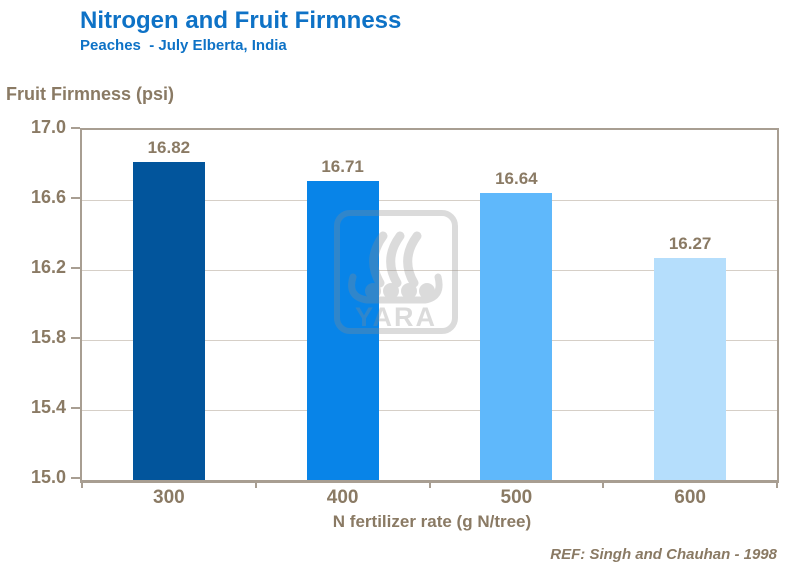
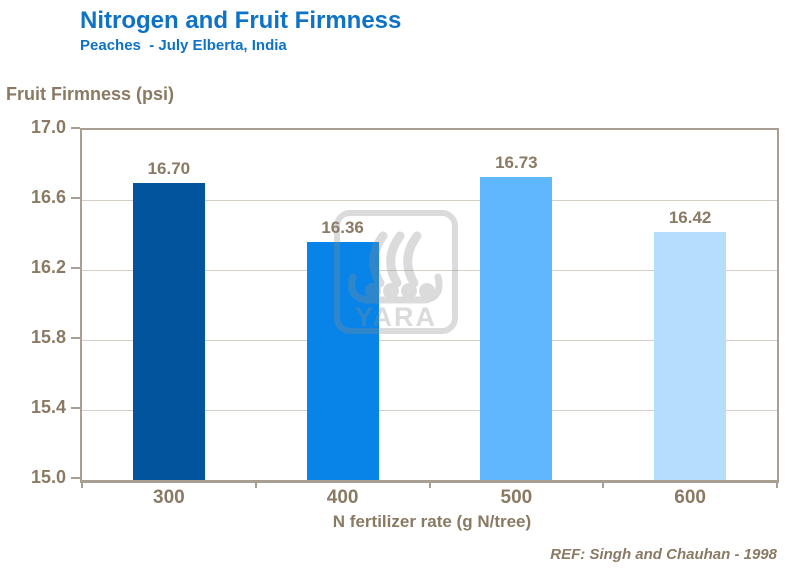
300: 16.82 -> 16.70
400: 16.71 -> 16.36
500: 16.64 -> 16.73
600: 16.27 -> 16.42
